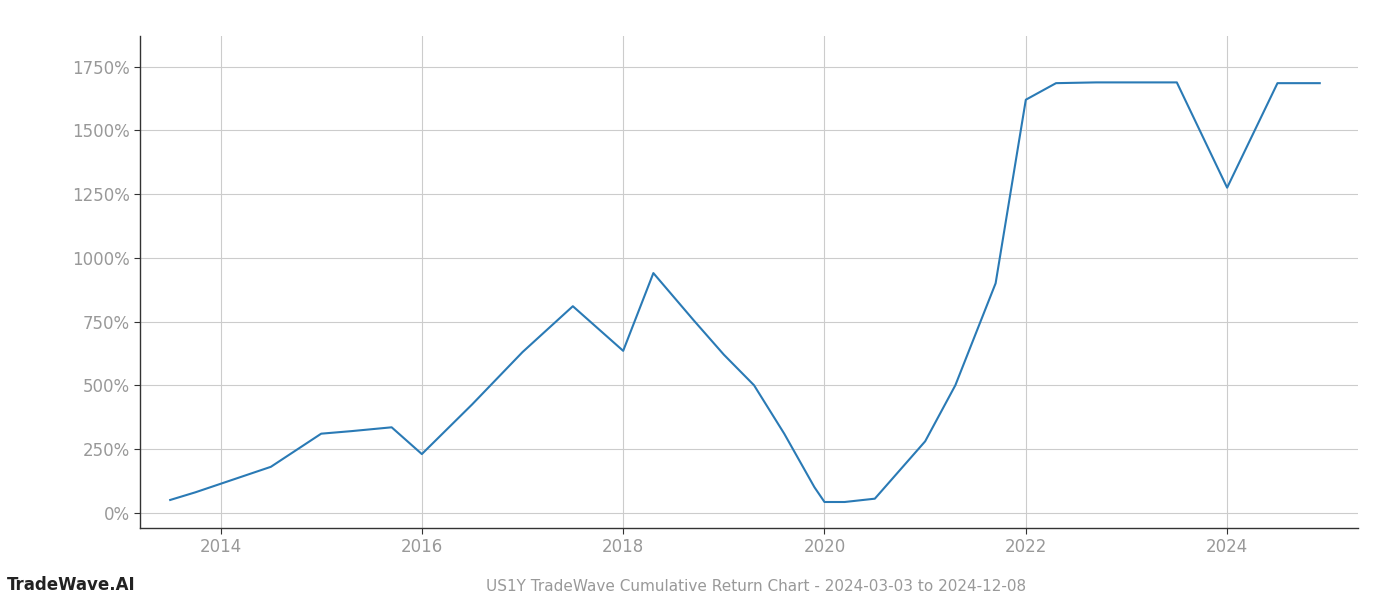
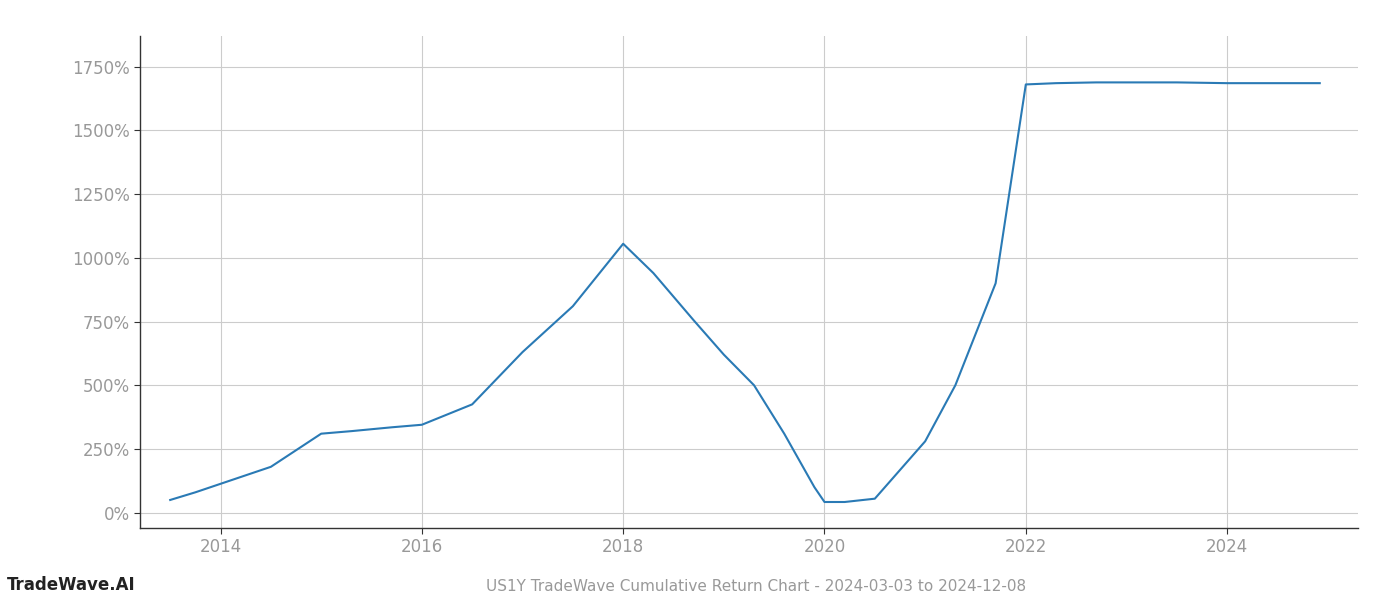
2016: 230% -> 345%
2018: 635% -> 1055%
2022: 1620% -> 1680%
2024: 1275% -> 1685%
